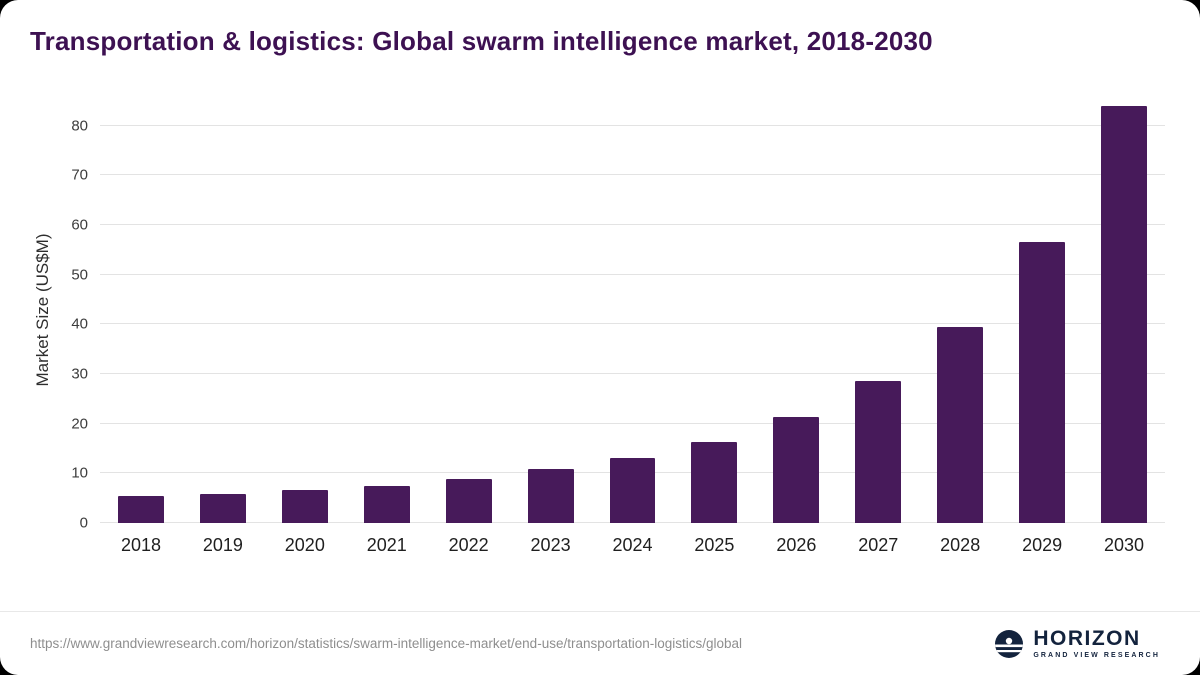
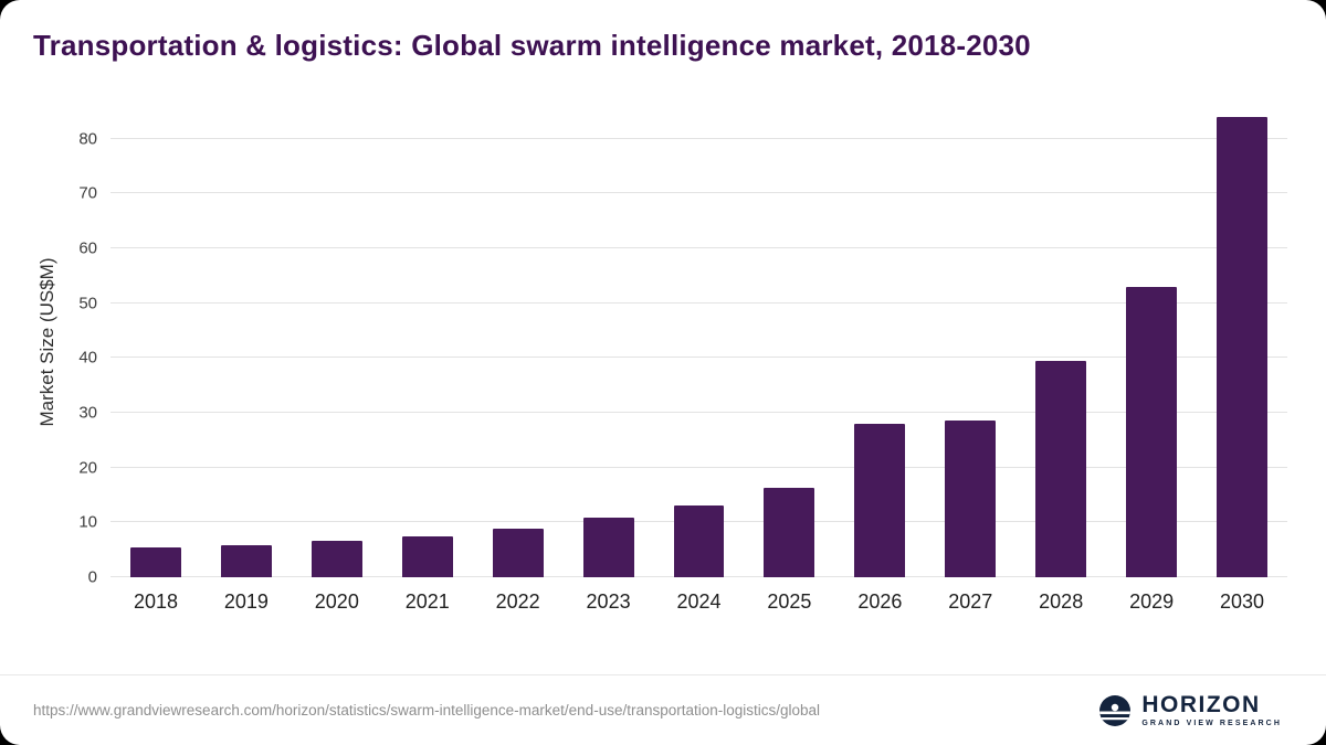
2026: 21 -> 28
2029: 56 -> 53
